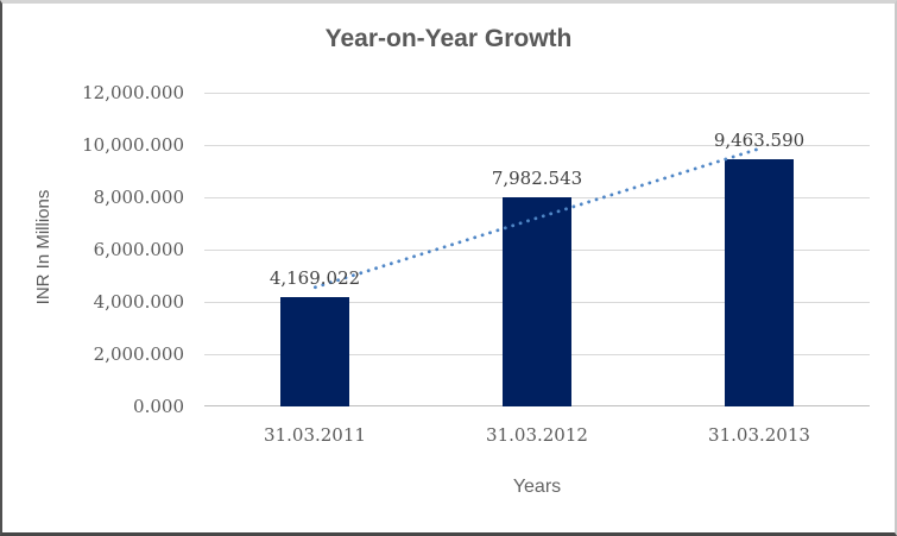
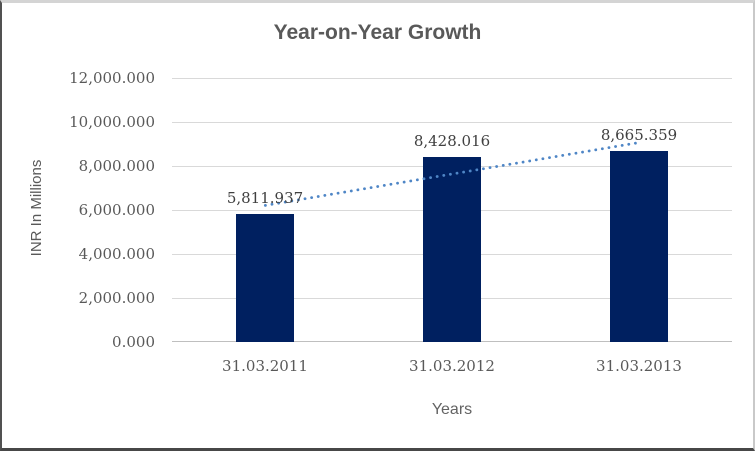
31.03.2011: 4,169.022 -> 5,811.937
31.03.2012: 7,982.543 -> 8,428.016
31.03.2013: 9,463.590 -> 8,665.359
